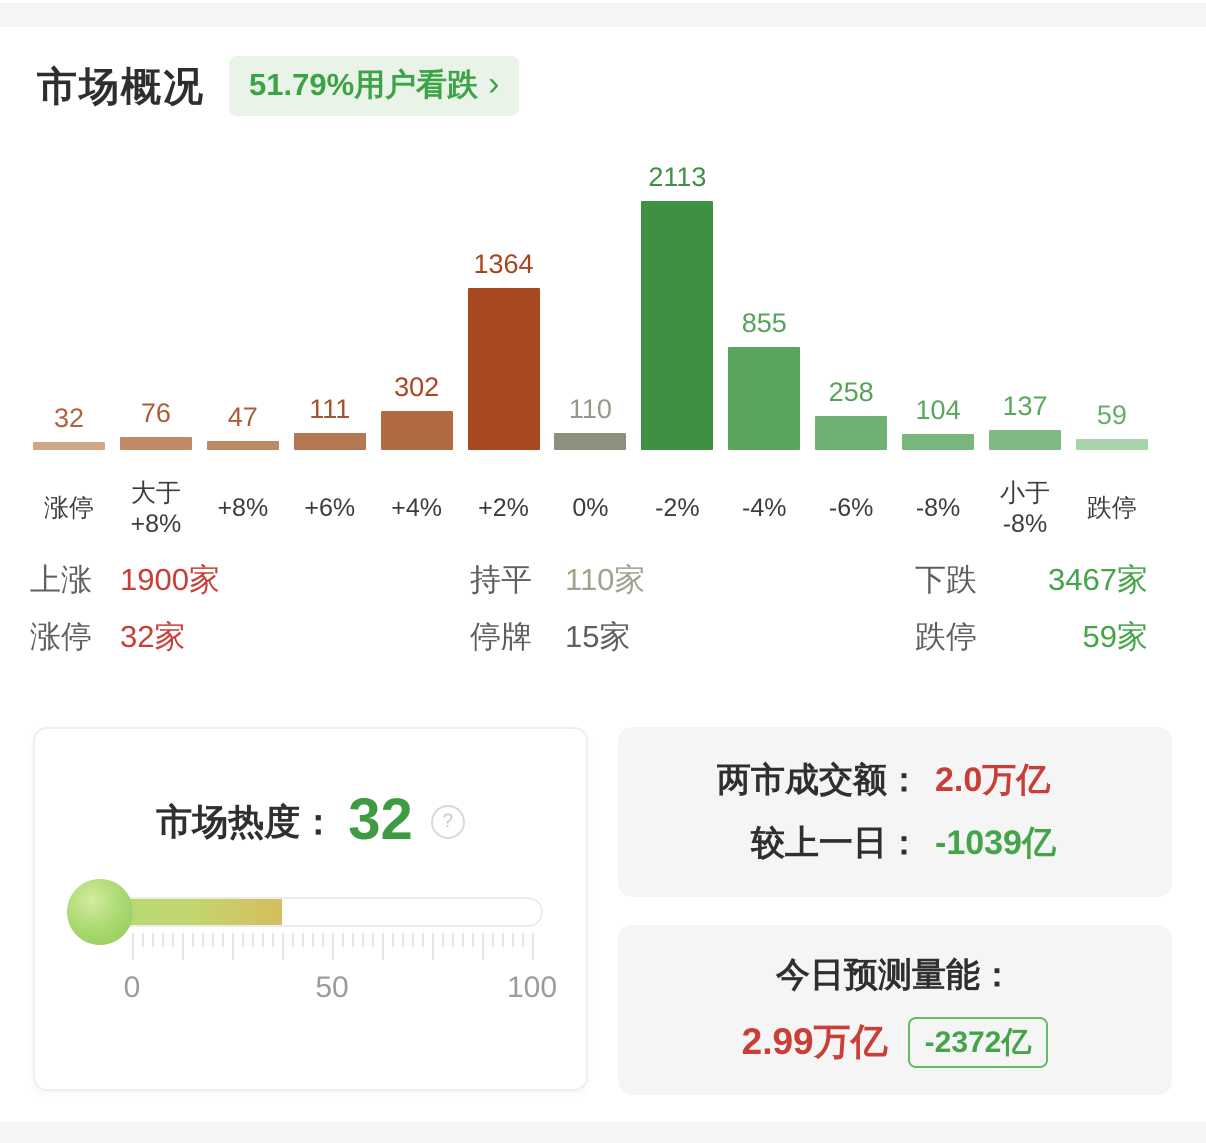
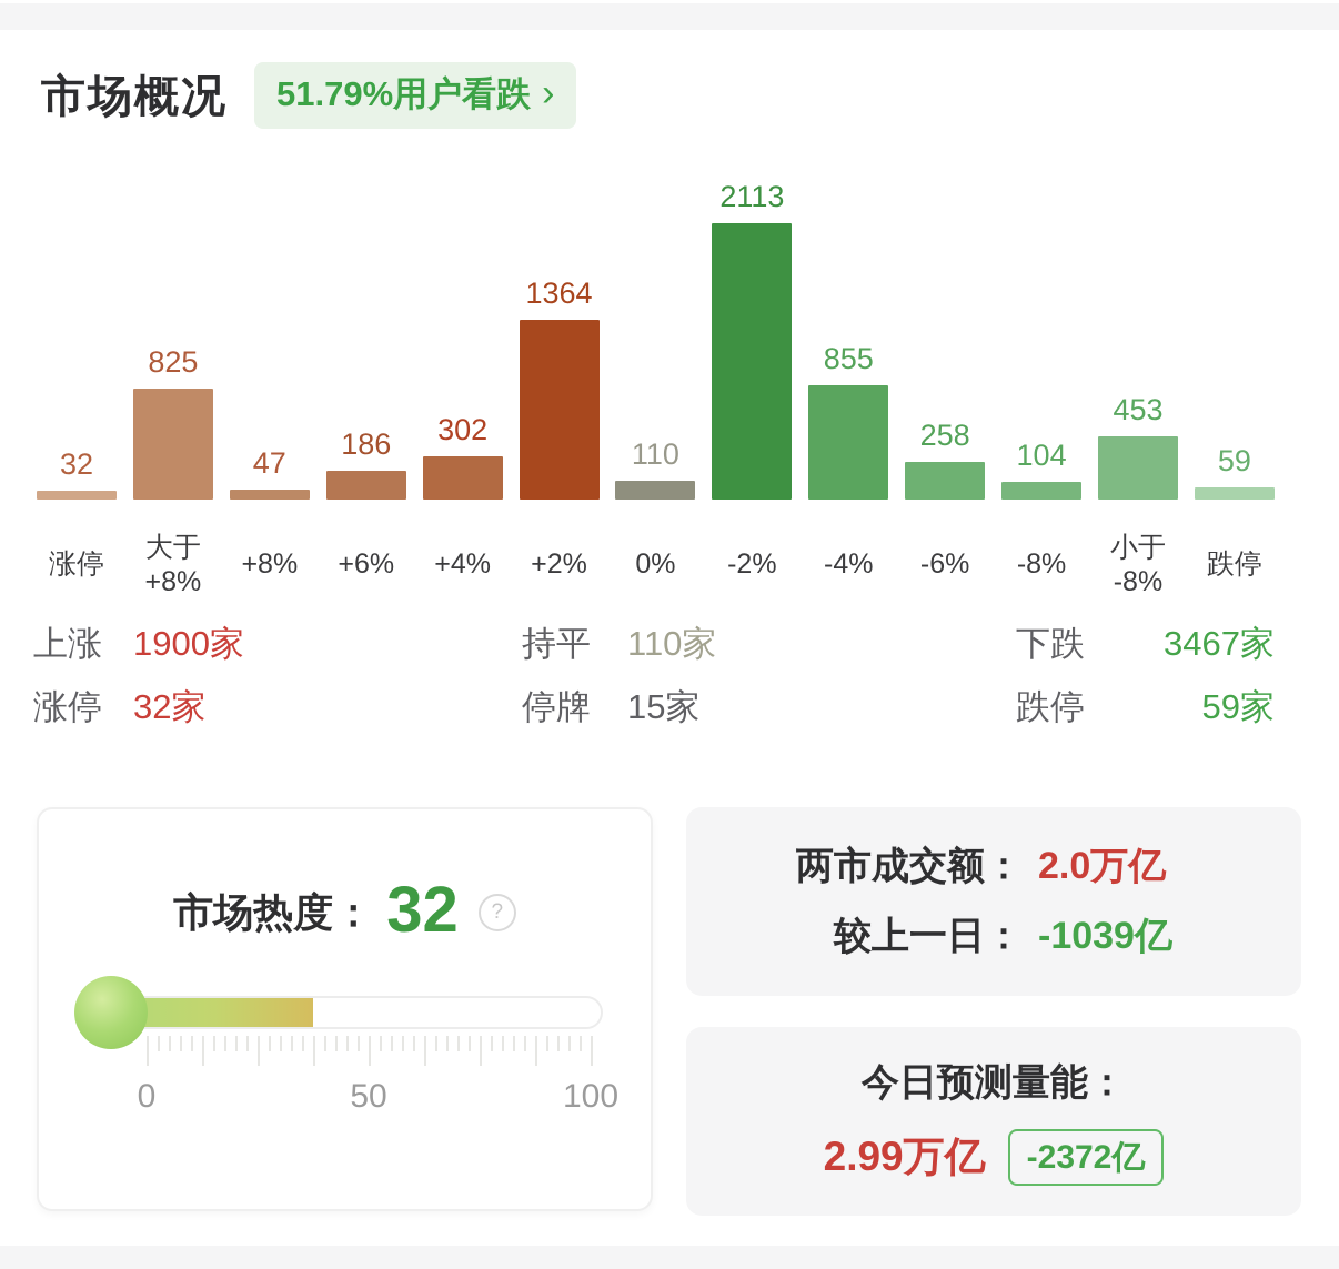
大于 +8%: 76 -> 825
+6%: 111 -> 186
小于 -8%: 137 -> 453
